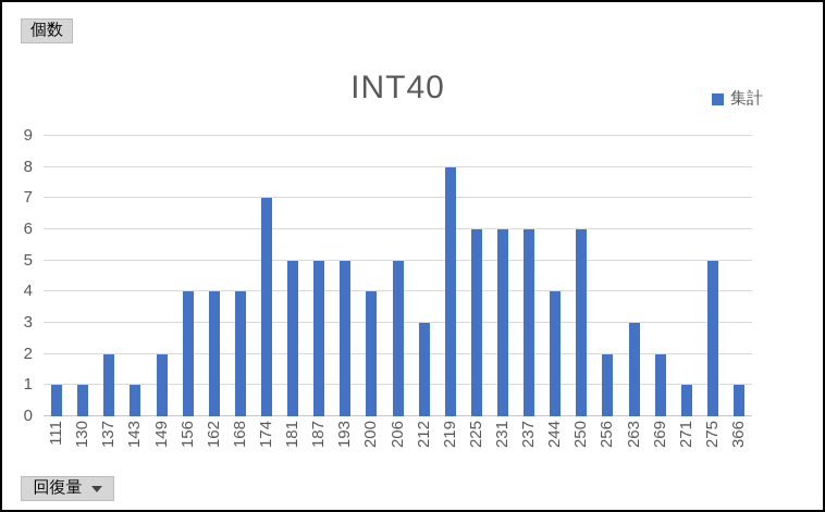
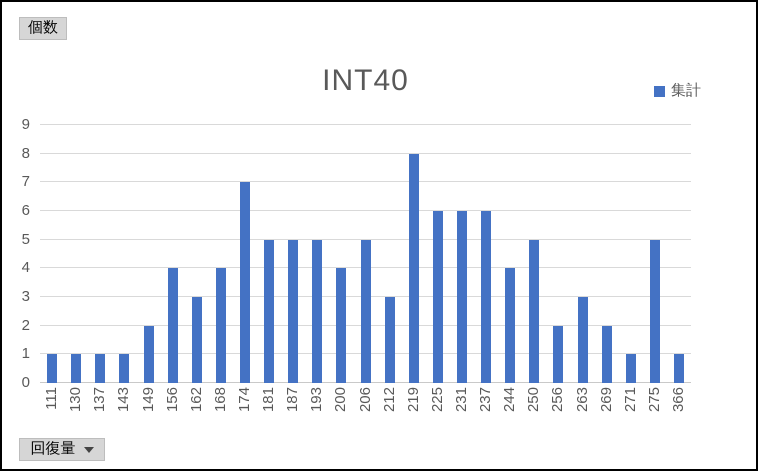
137: 2 -> 1
162: 4 -> 3
250: 6 -> 5
